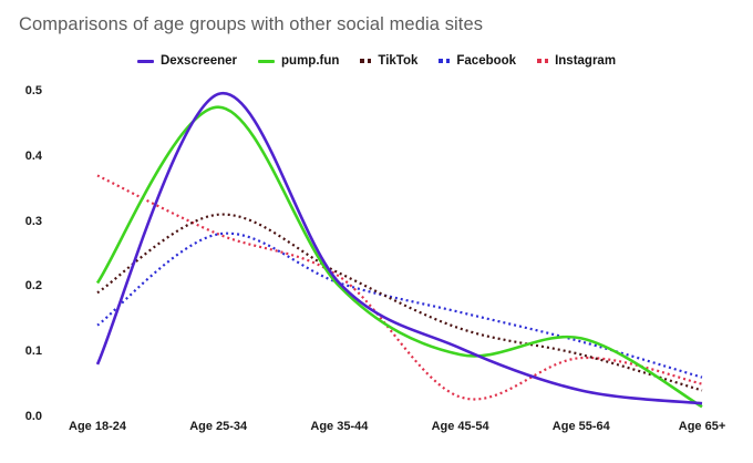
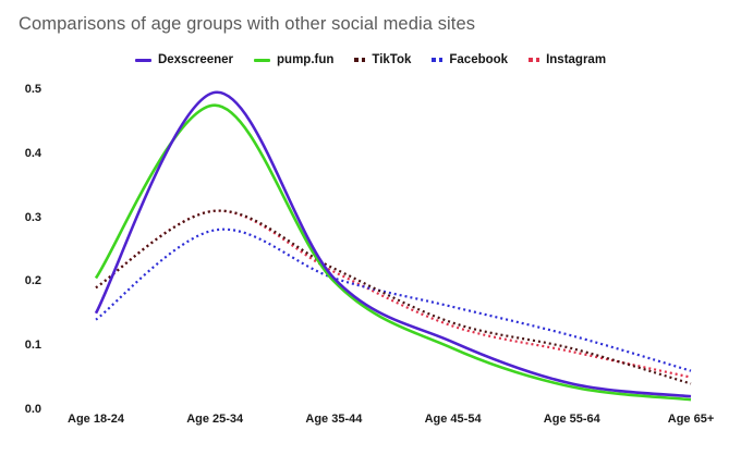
Dexscreener/Age 18-24: 0.08 -> 0.15
Instagram/Age 18-24: 0.37 -> 0.19
Instagram/Age 25-34: 0.28 -> 0.31
Instagram/Age 45-54: 0.03 -> 0.13
pump.fun/Age 55-64: 0.12 -> 0.04
